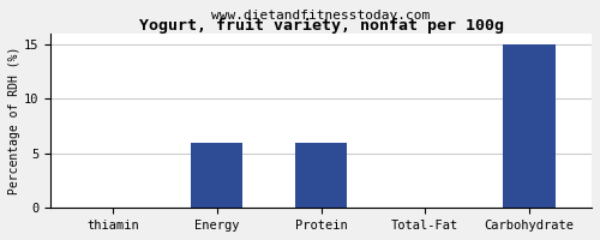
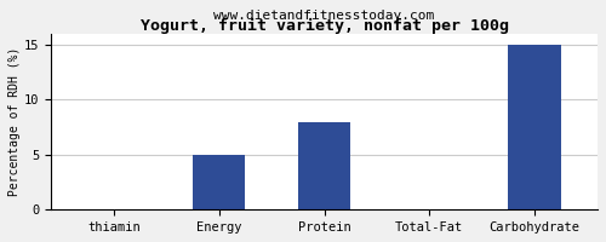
Energy: 6 -> 5
Protein: 6 -> 8
